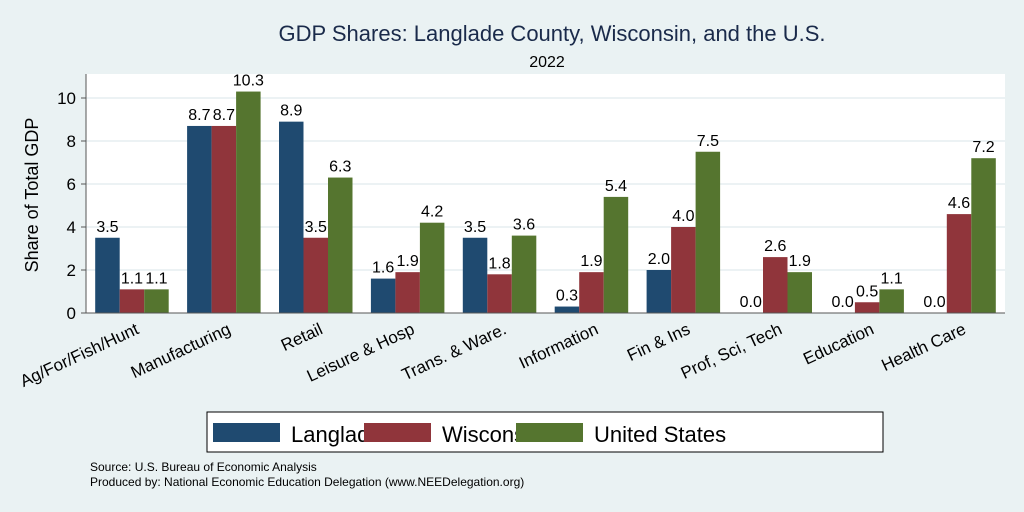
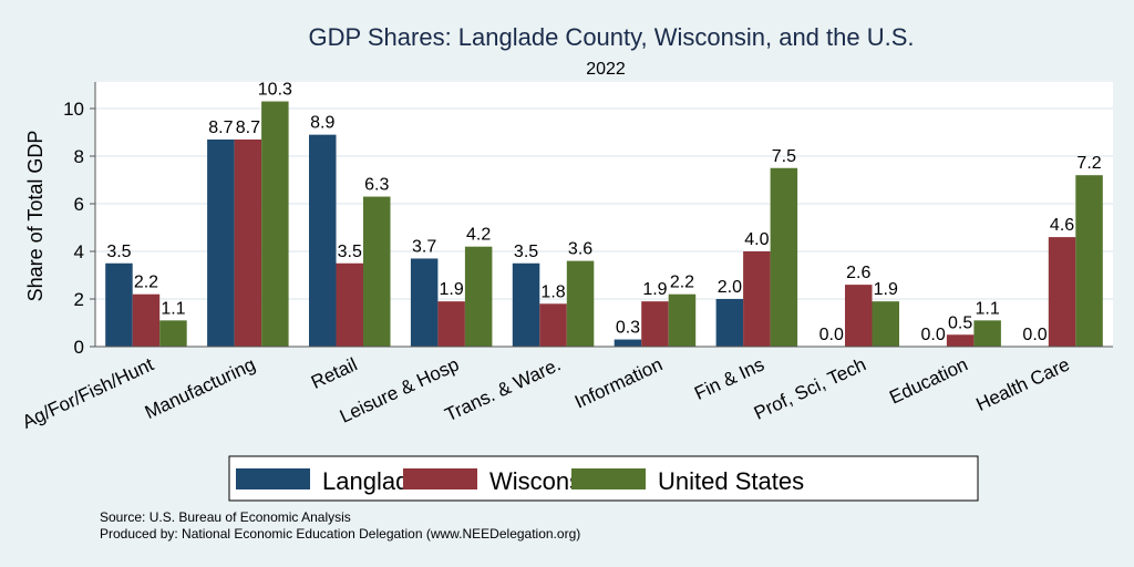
Wisconsin/Ag/For/Fish/Hunt: 1.1 -> 2.2
Langlade/Leisure & Hosp: 1.6 -> 3.7
United States/Information: 5.4 -> 2.2
